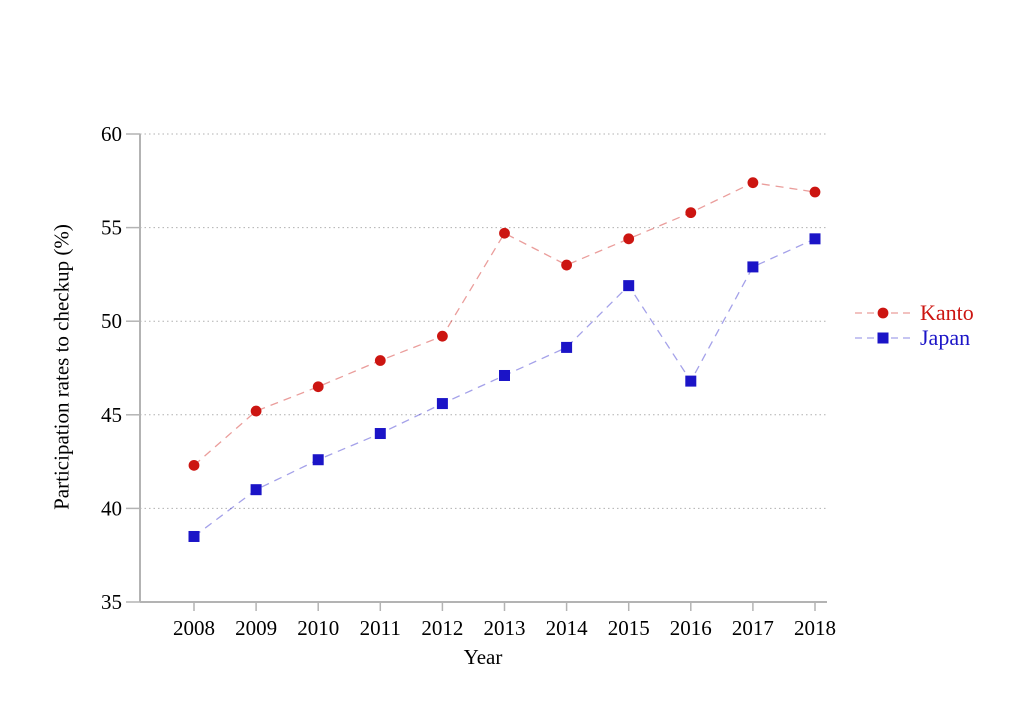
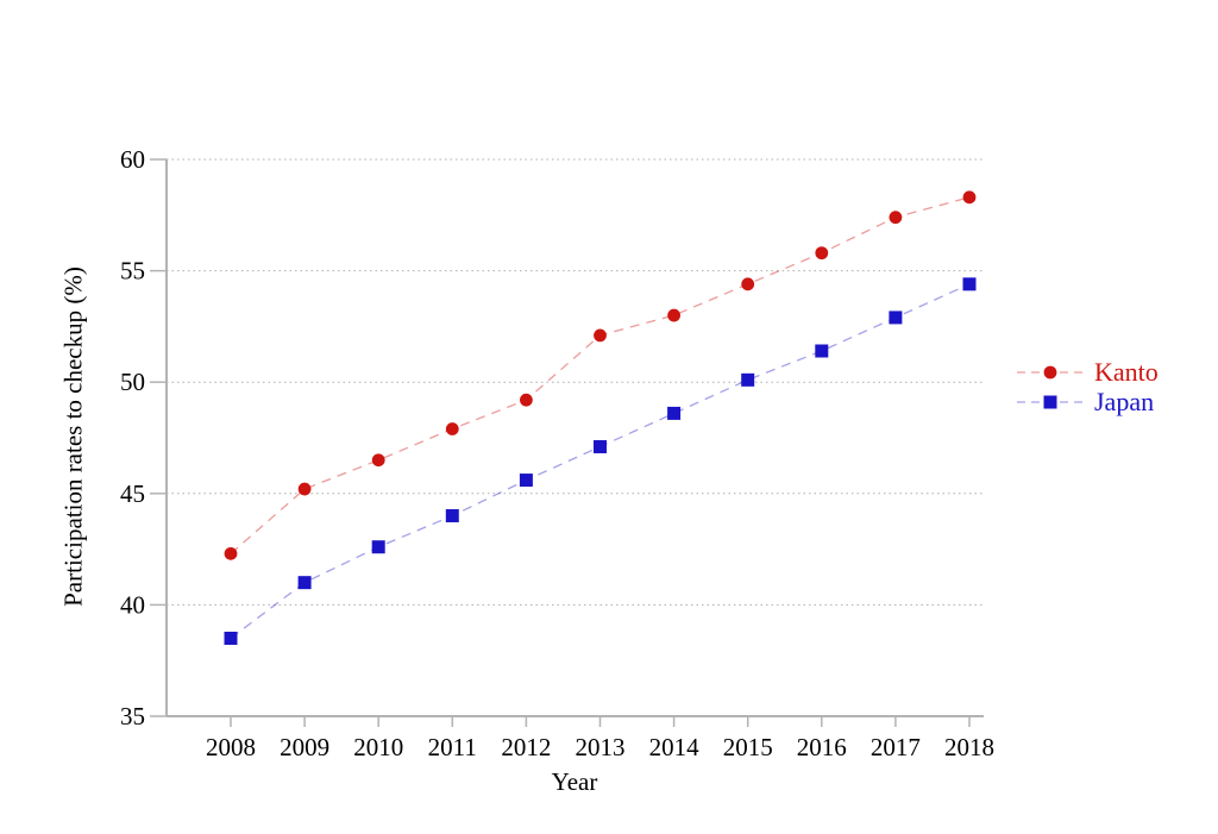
Kanto/2013: 54.7 -> 52.1
Japan/2015: 51.9 -> 50.1
Japan/2016: 46.8 -> 51.4
Kanto/2018: 56.9 -> 58.3
